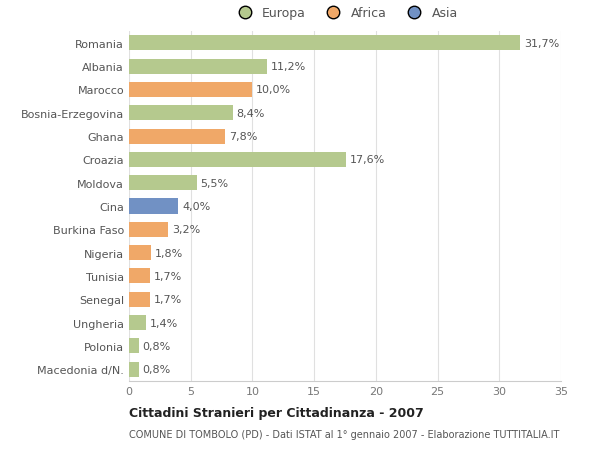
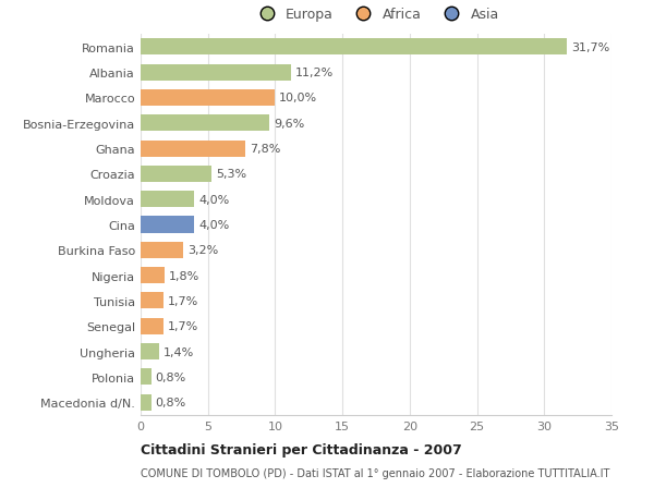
Bosnia-Erzegovina: 8,4% -> 9,6%
Croazia: 17,6% -> 5,3%
Moldova: 5,5% -> 4,0%
